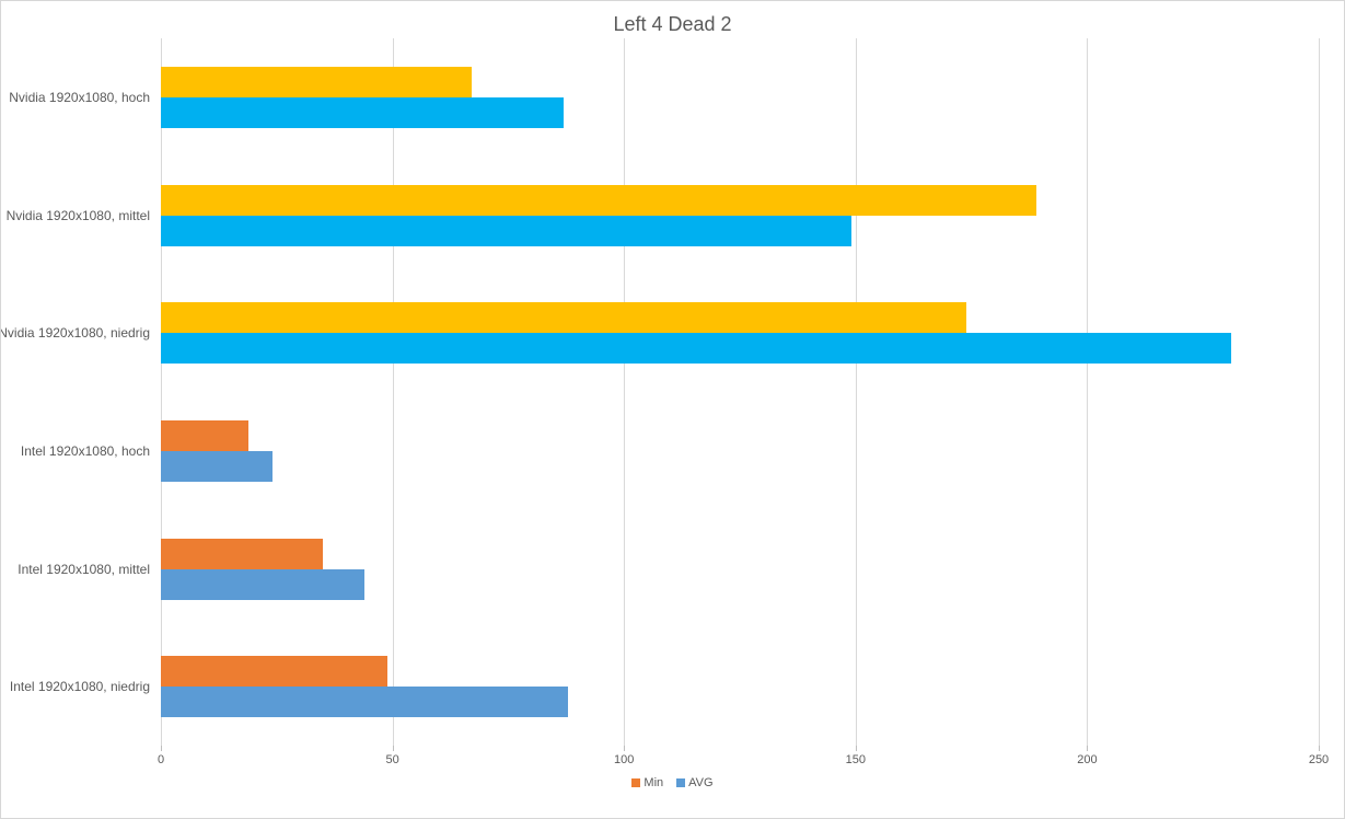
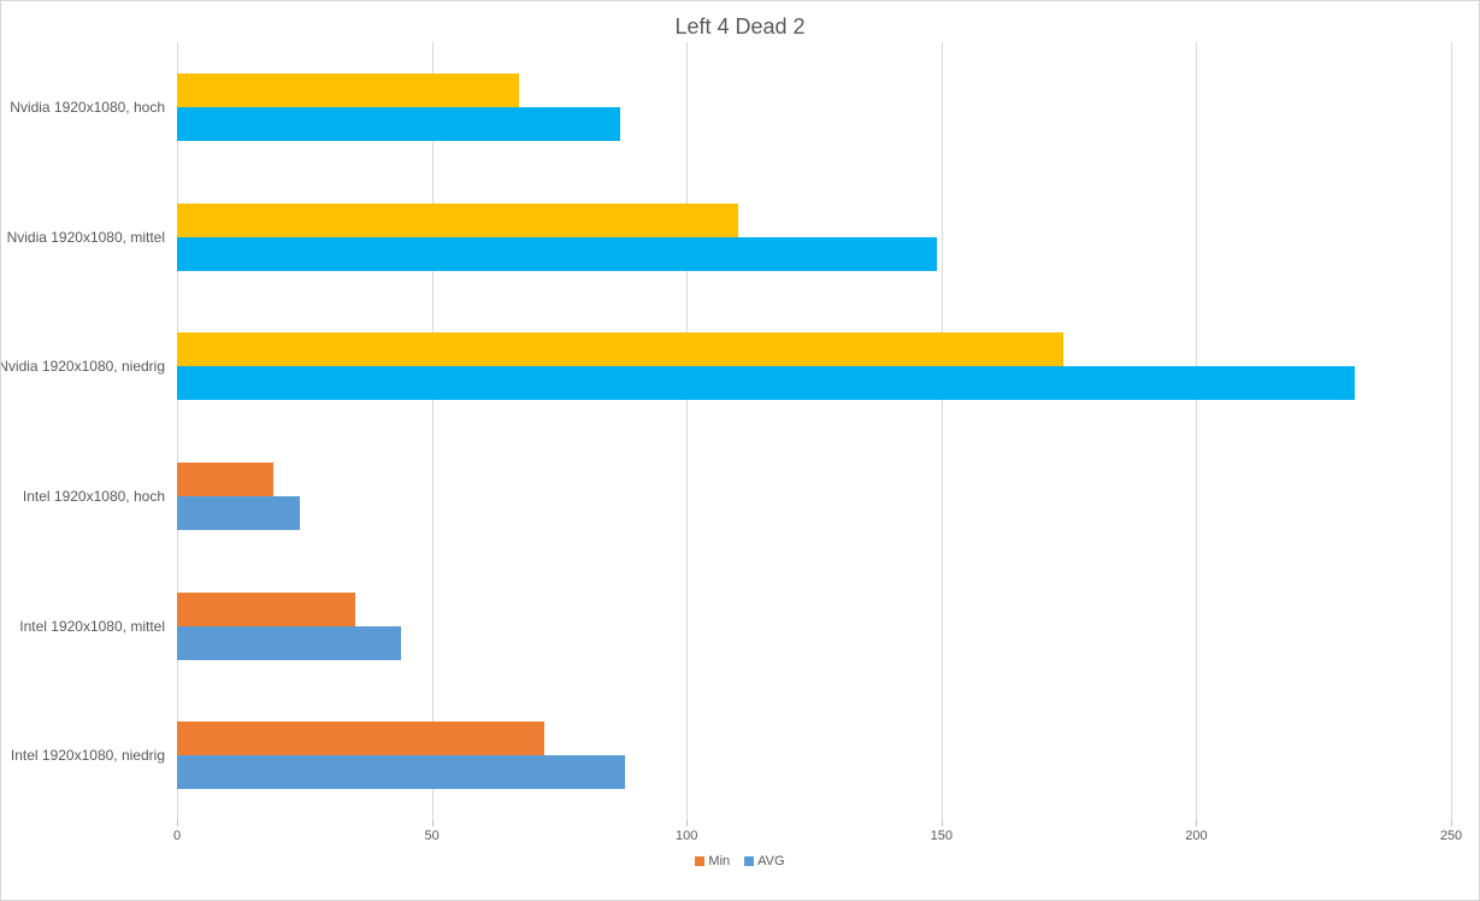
Min/Nvidia 1920x1080, mittel: 189 -> 110
Min/Intel 1920x1080, niedrig: 49 -> 72
